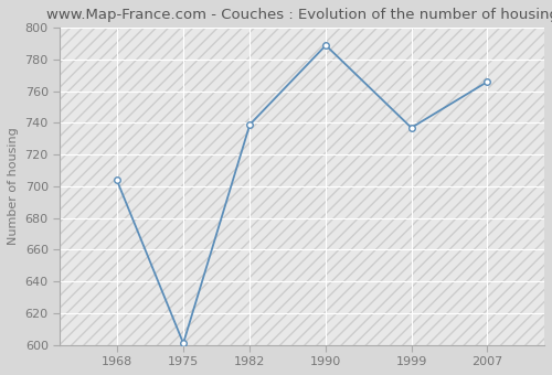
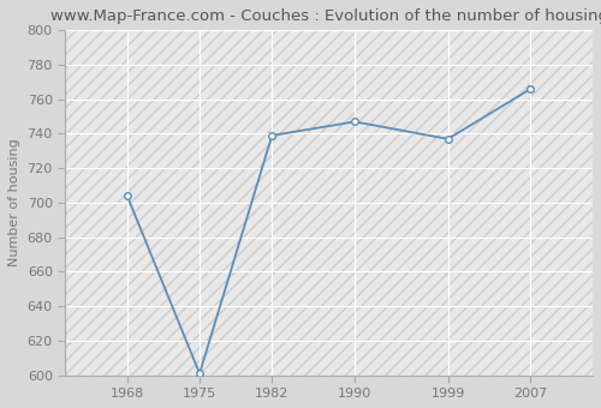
1990: 789 -> 747
